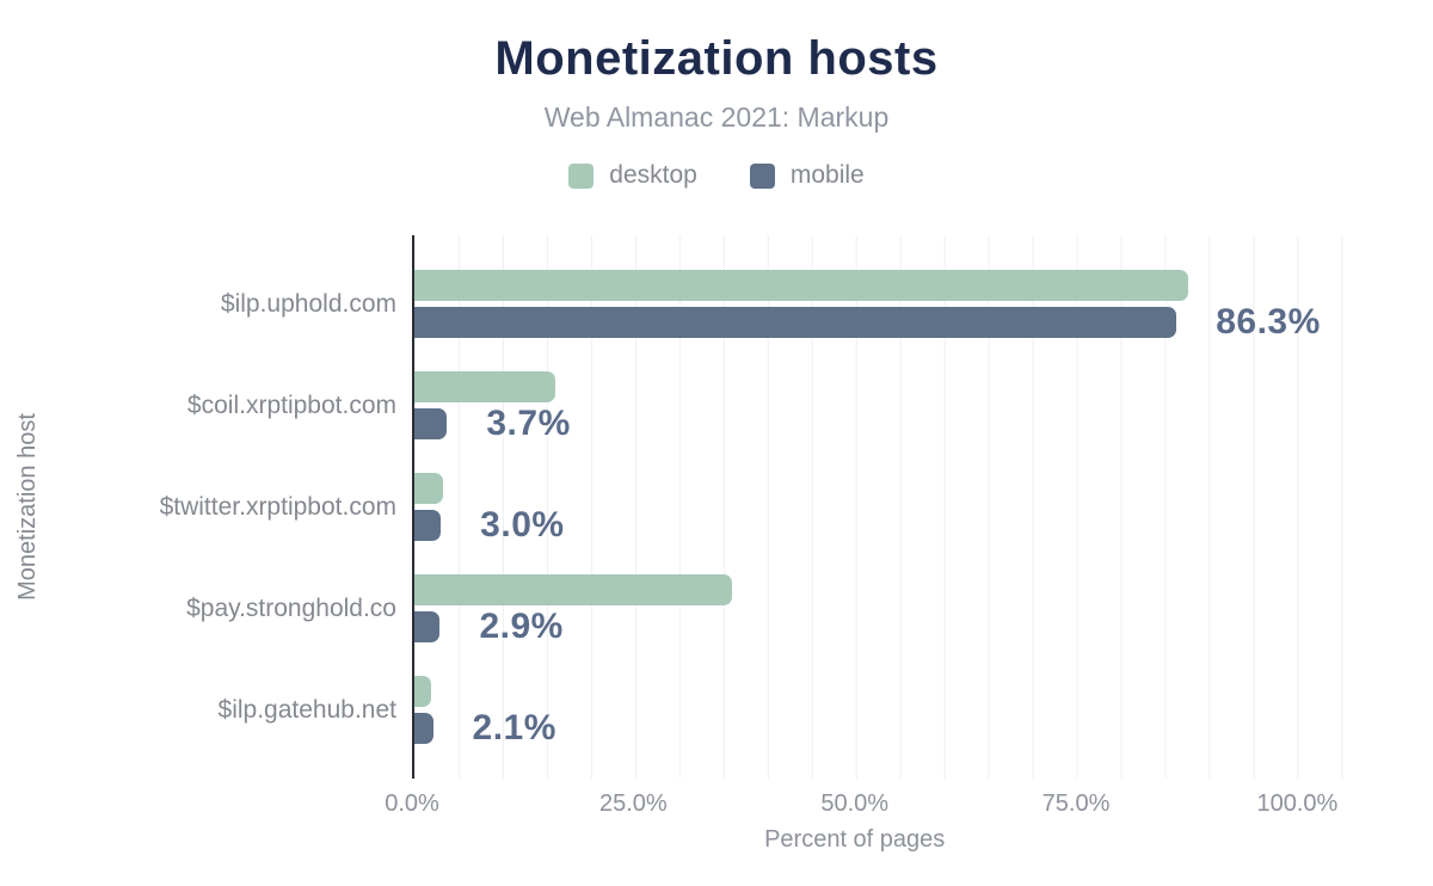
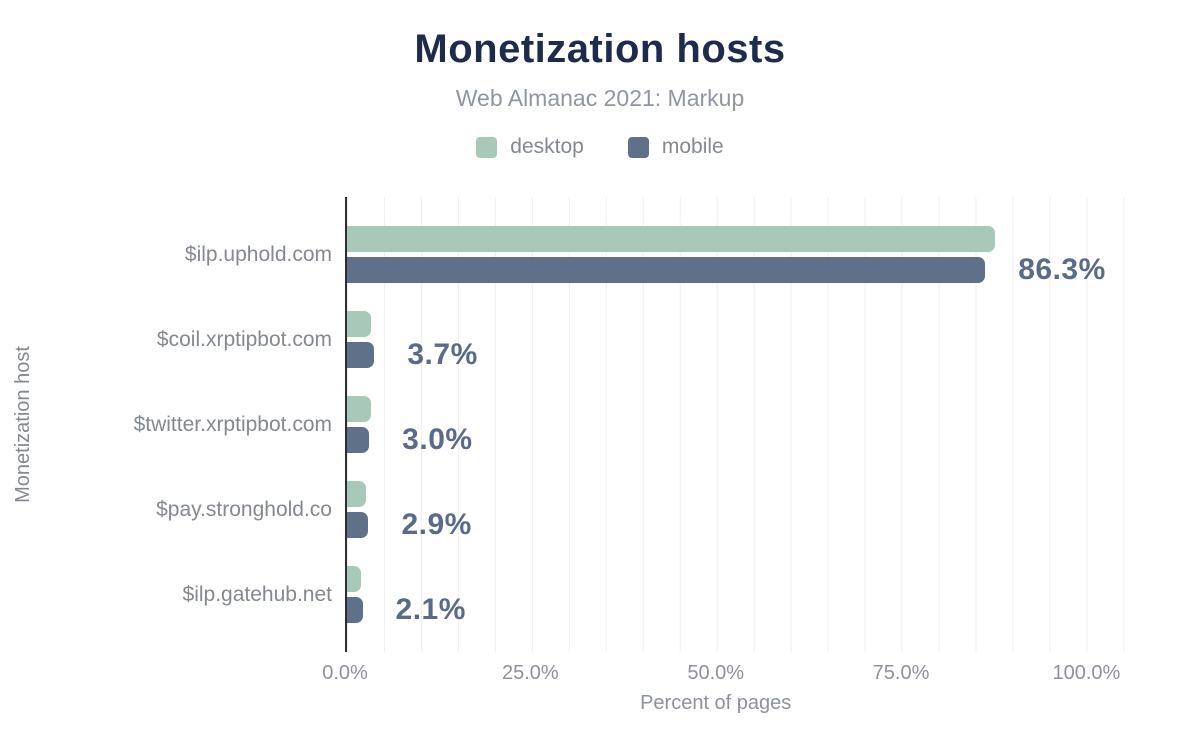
desktop/$coil.xrptipbot.com: 16% -> 3%
desktop/$pay.stronghold.co: 36% -> 3%
